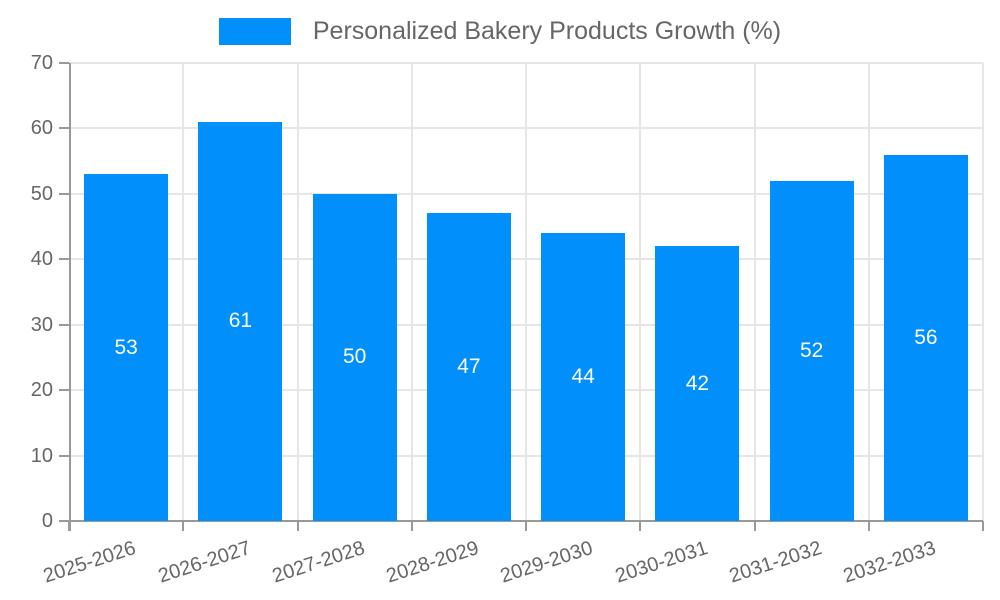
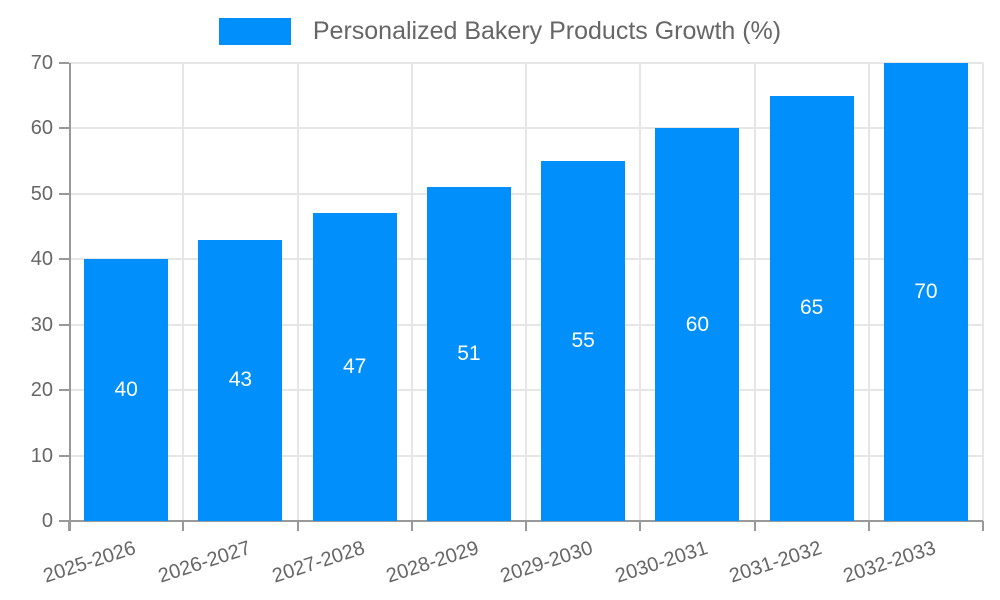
2025-2026: 53 -> 40
2026-2027: 61 -> 43
2027-2028: 50 -> 47
2028-2029: 47 -> 51
2029-2030: 44 -> 55
2030-2031: 42 -> 60
2031-2032: 52 -> 65
2032-2033: 56 -> 70
